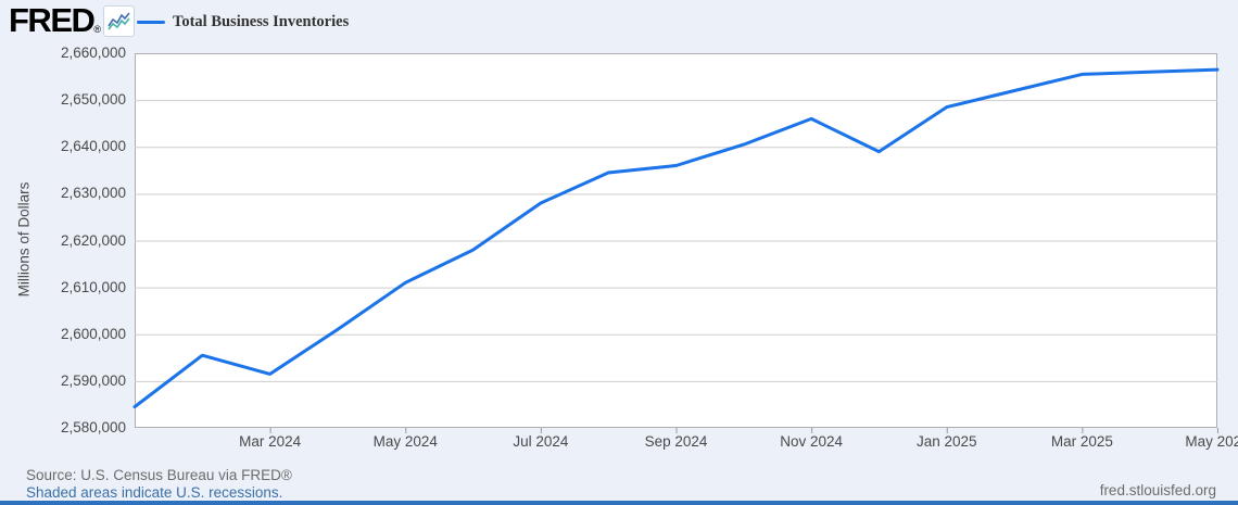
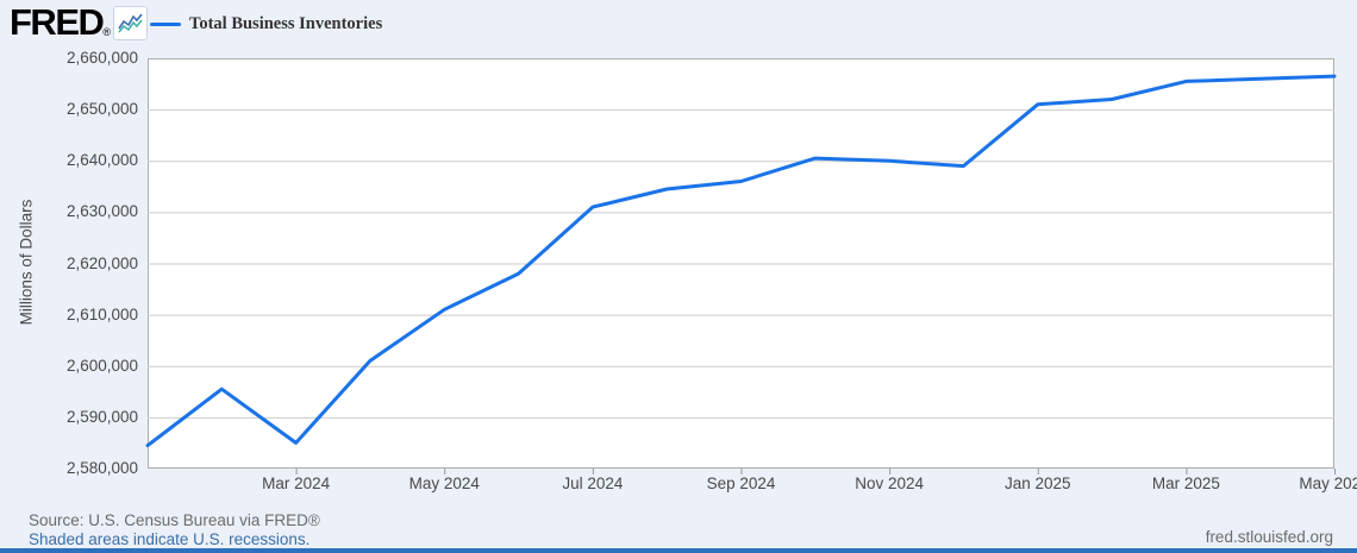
Mar 2024: 2592000 -> 2585000
Jul 2024: 2628000 -> 2631000
Nov 2024: 2646000 -> 2640000
Jan 2025: 2648000 -> 2651000
